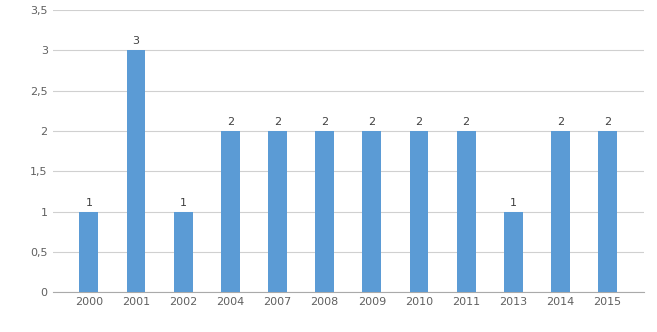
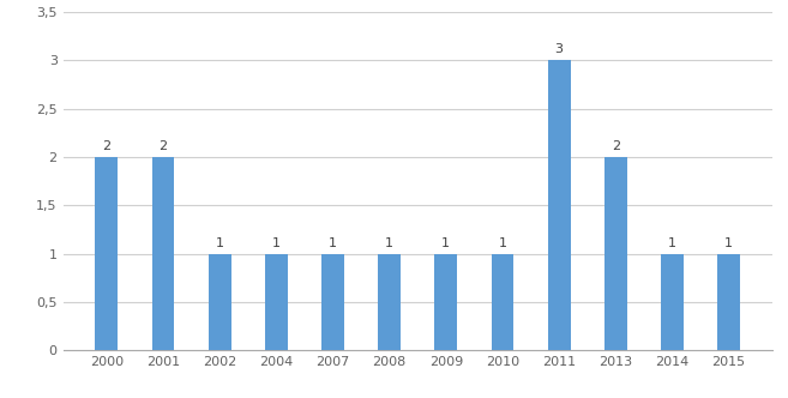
2000: 1 -> 2
2001: 3 -> 2
2004: 2 -> 1
2007: 2 -> 1
2008: 2 -> 1
2009: 2 -> 1
2010: 2 -> 1
2011: 2 -> 3
2013: 1 -> 2
2014: 2 -> 1
2015: 2 -> 1
